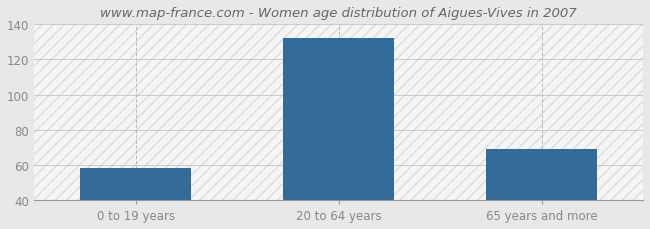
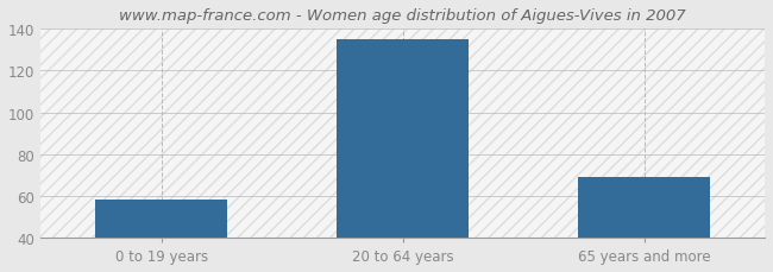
20 to 64 years: 132 -> 135
